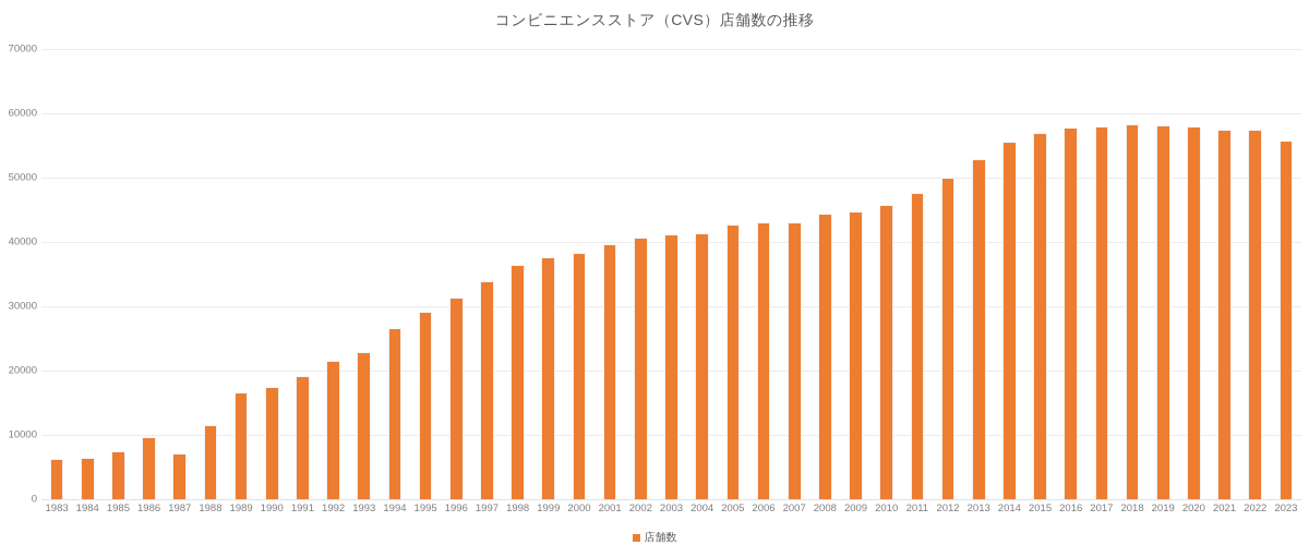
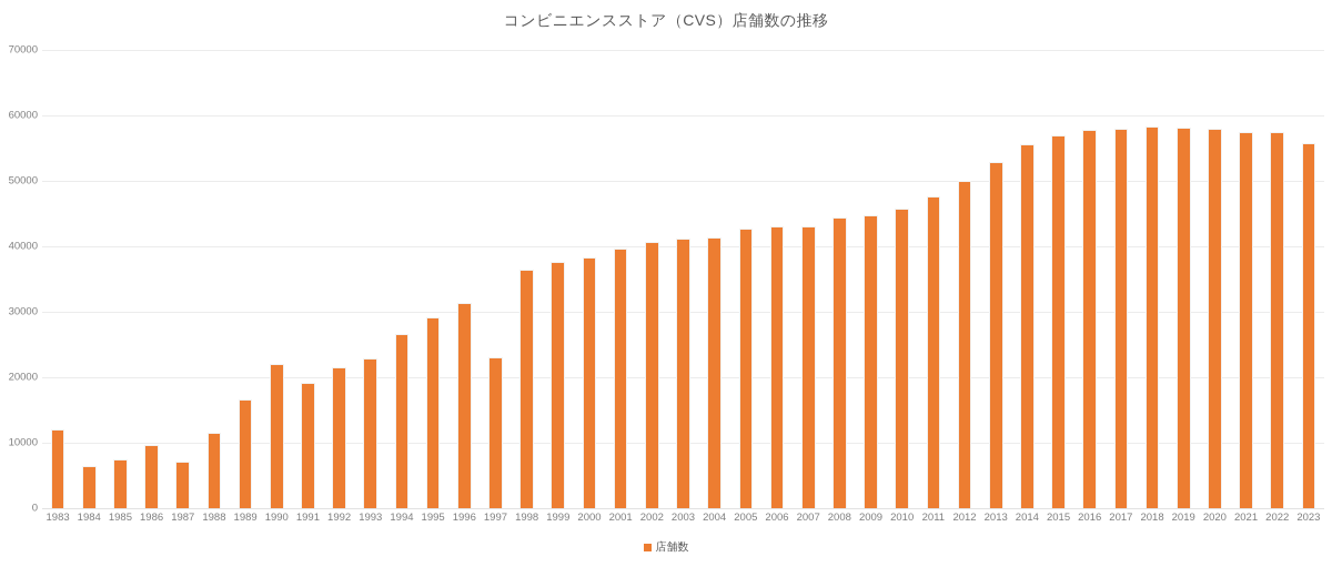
1983: 6000 -> 12000
1990: 17000 -> 22000
1997: 34000 -> 23000
